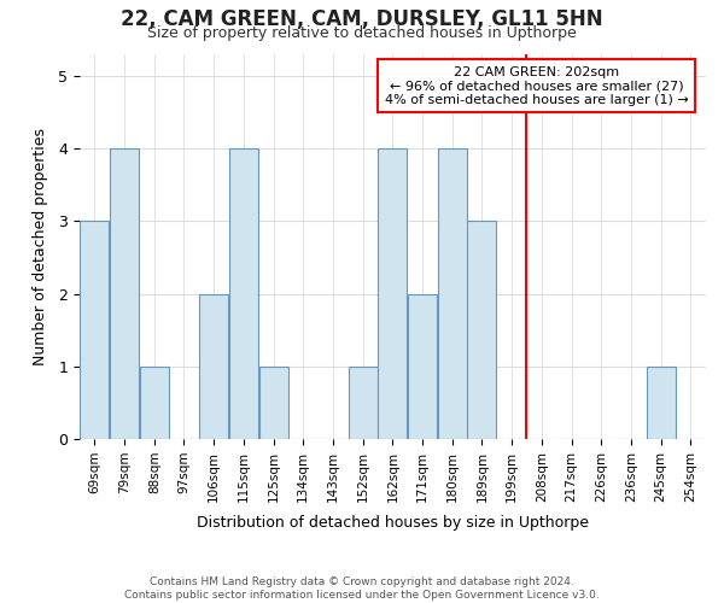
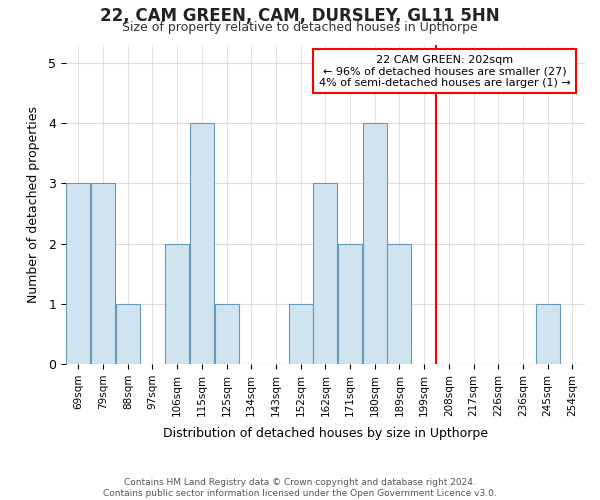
79sqm: 4 -> 3
162sqm: 4 -> 3
189sqm: 3 -> 2
